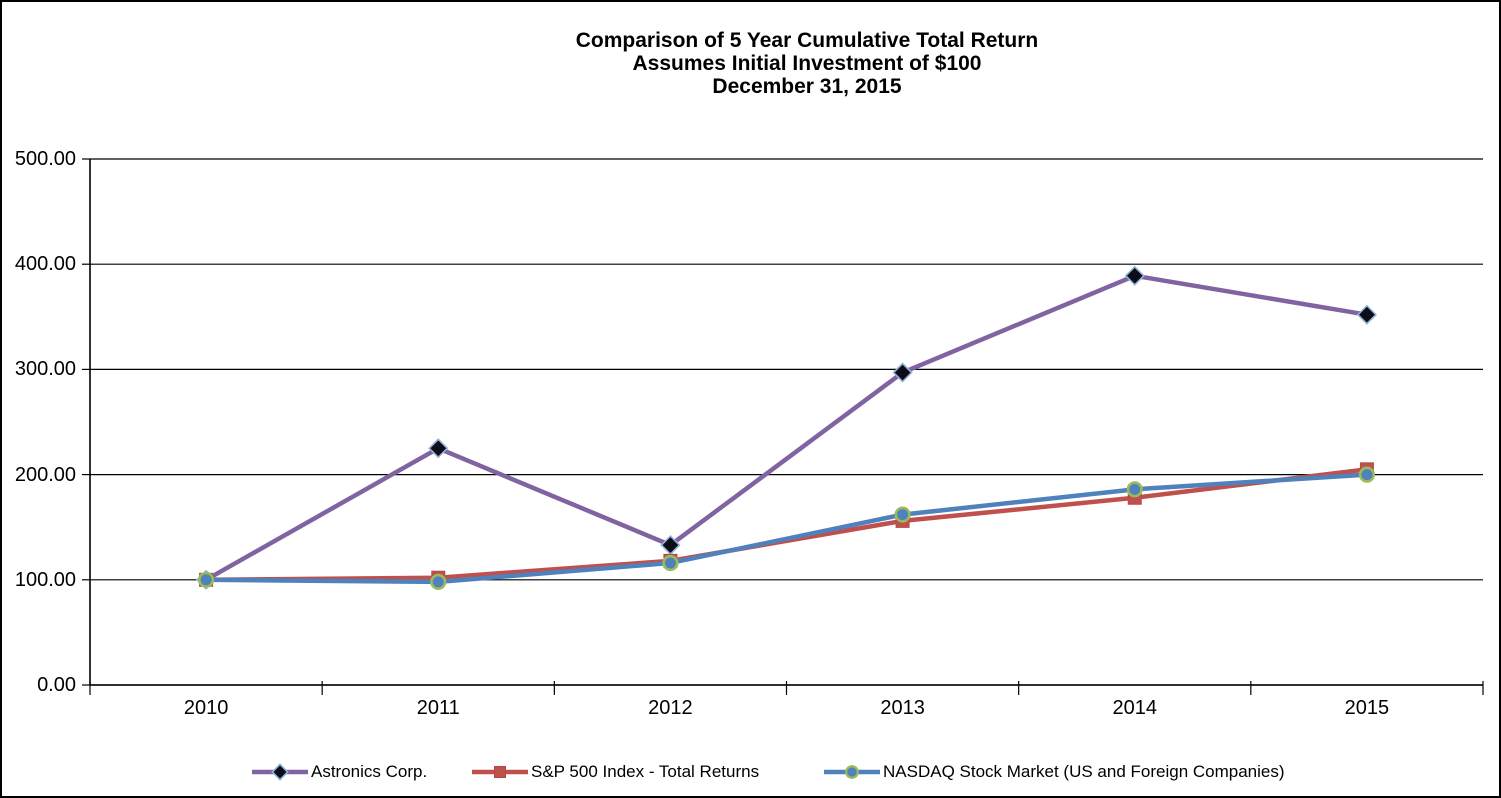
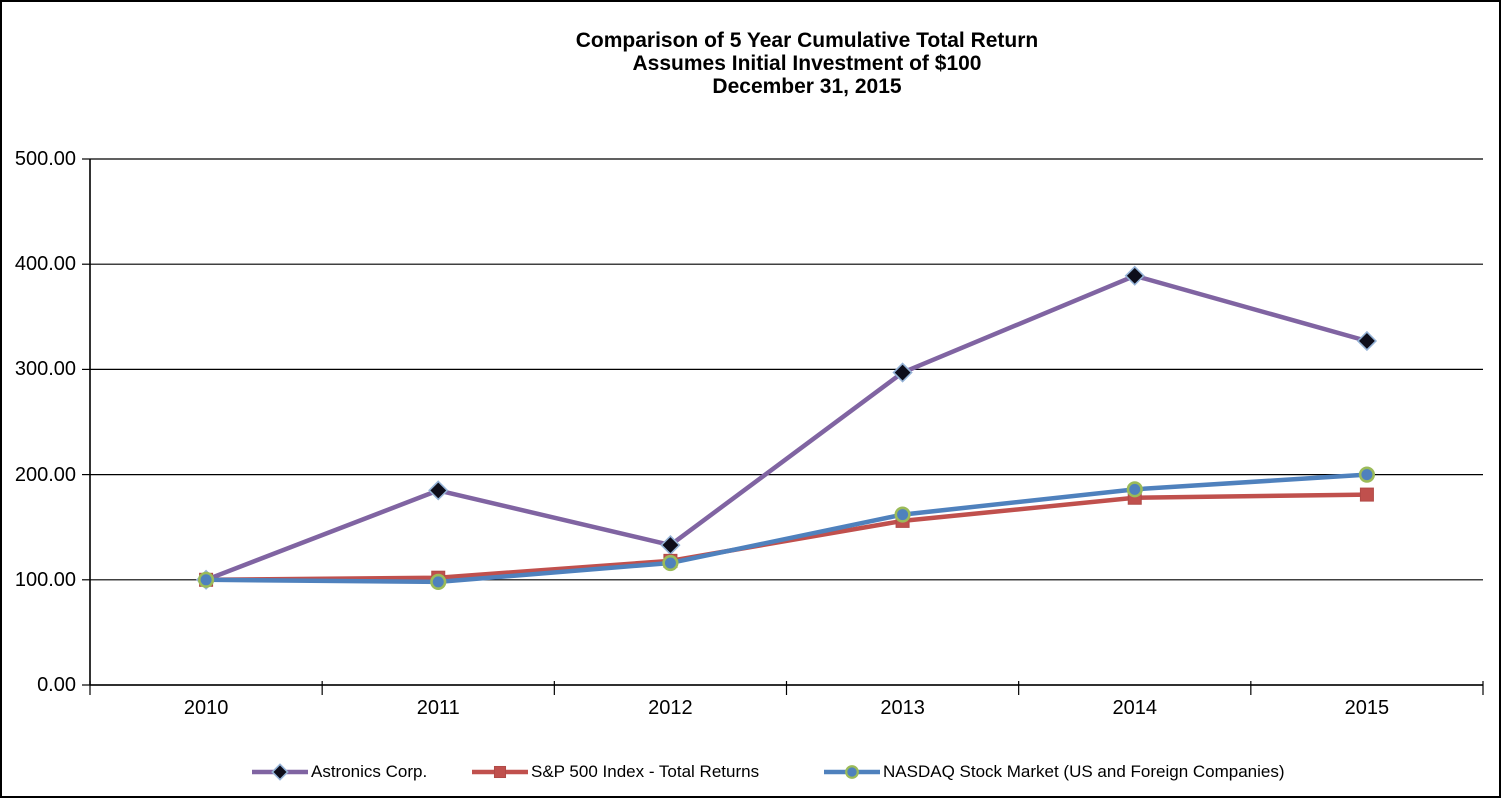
Astronics Corp./2011: 225 -> 185
Astronics Corp./2015: 352 -> 327
S&P 500 Index - Total Returns/2015: 205 -> 181
